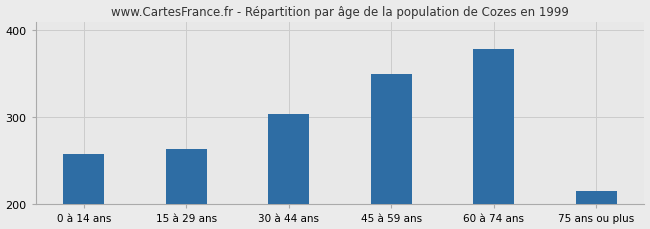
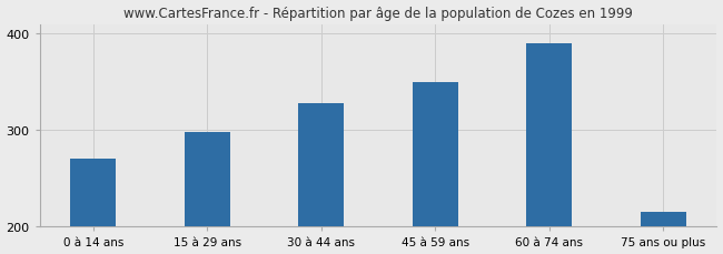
0 à 14 ans: 258 -> 270
15 à 29 ans: 264 -> 298
30 à 44 ans: 304 -> 328
60 à 74 ans: 378 -> 390
